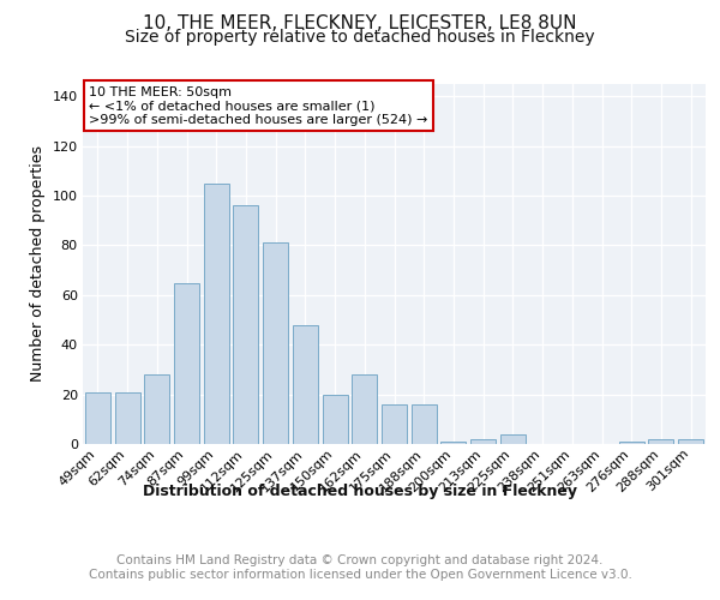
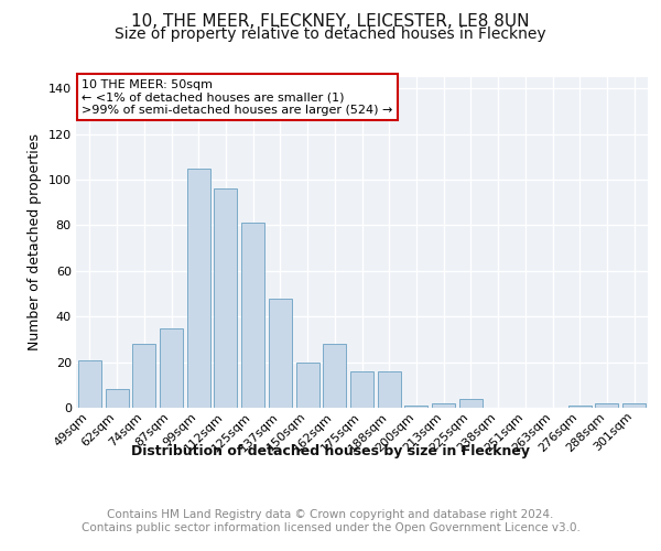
62sqm: 21 -> 8
87sqm: 65 -> 35
